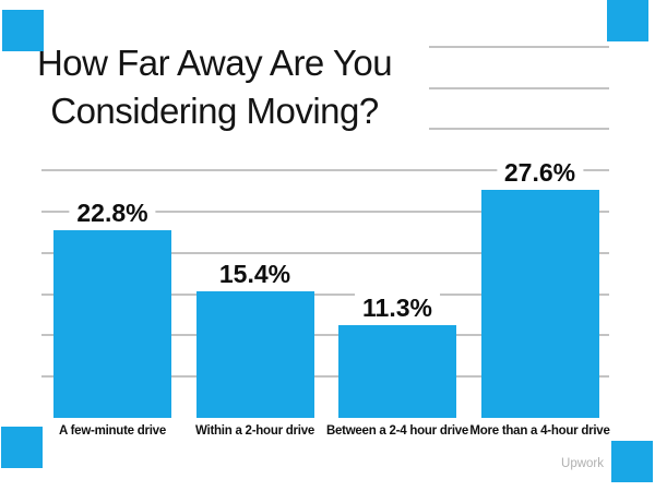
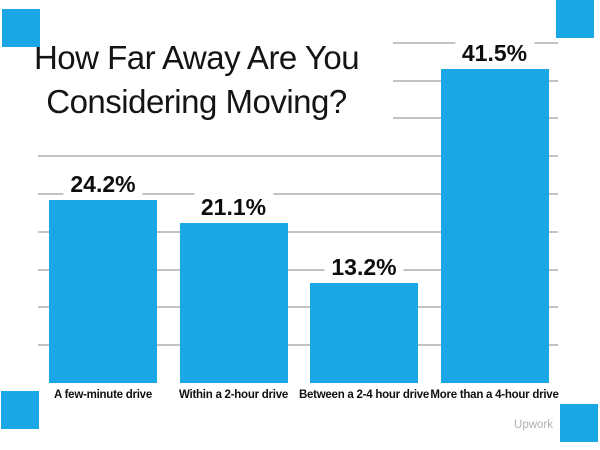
A few-minute drive: 22.8% -> 24.2%
Within a 2-hour drive: 15.4% -> 21.1%
Between a 2-4 hour drive: 11.3% -> 13.2%
More than a 4-hour drive: 27.6% -> 41.5%
